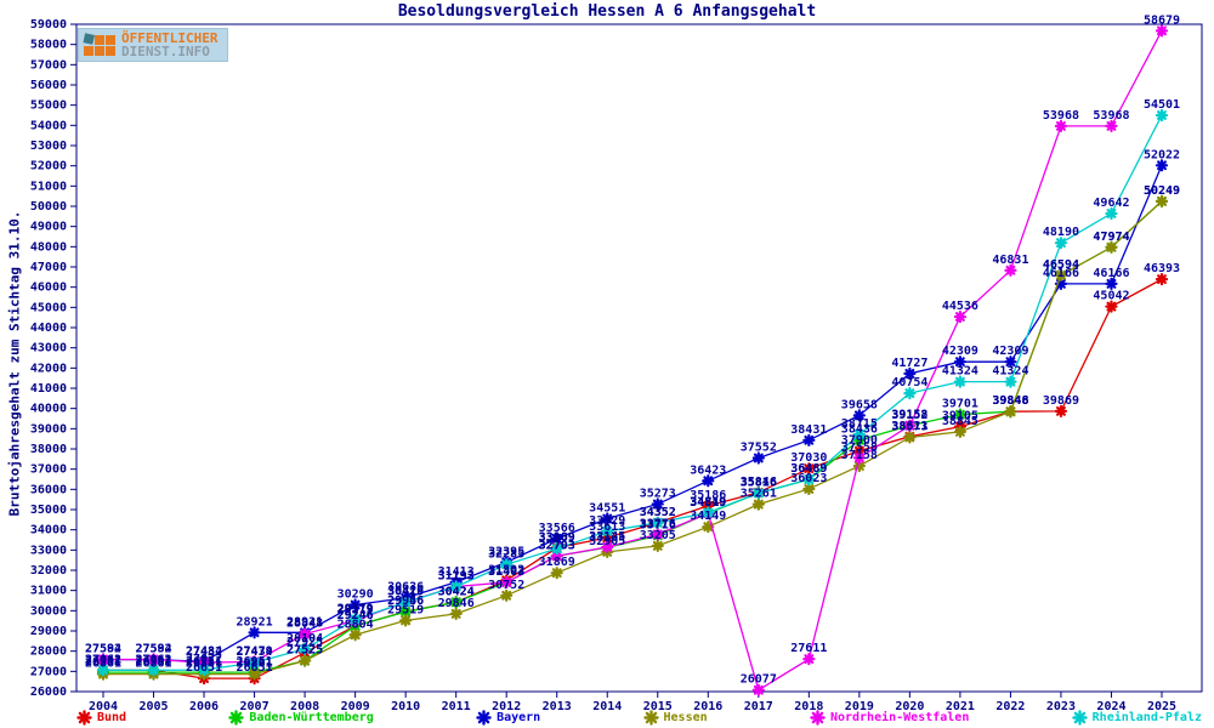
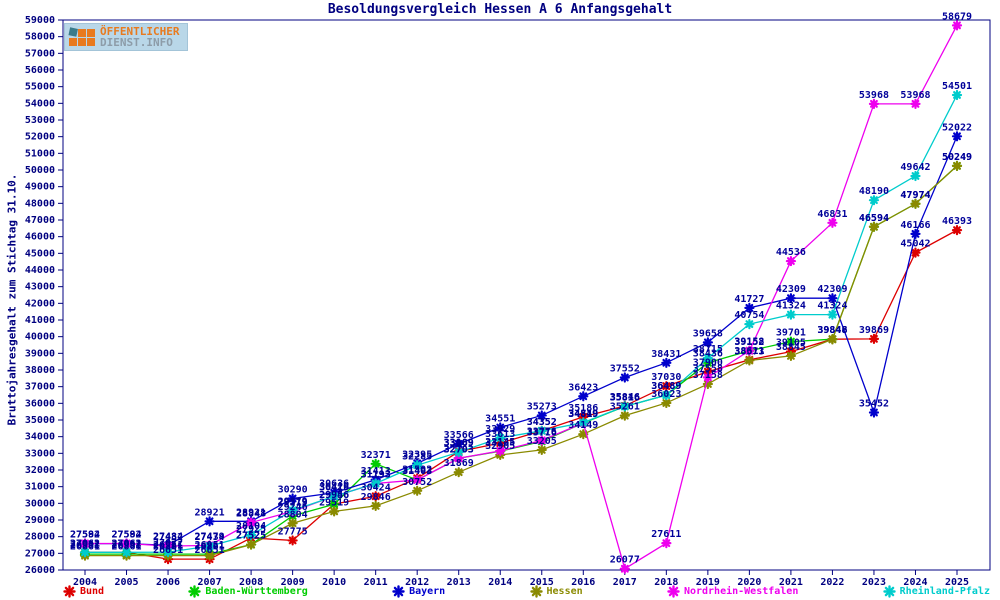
Bund/2009: 29246 -> 27775
Baden-Württemberg/2011: 30424 -> 32371
Bayern/2023: 46166 -> 35452
